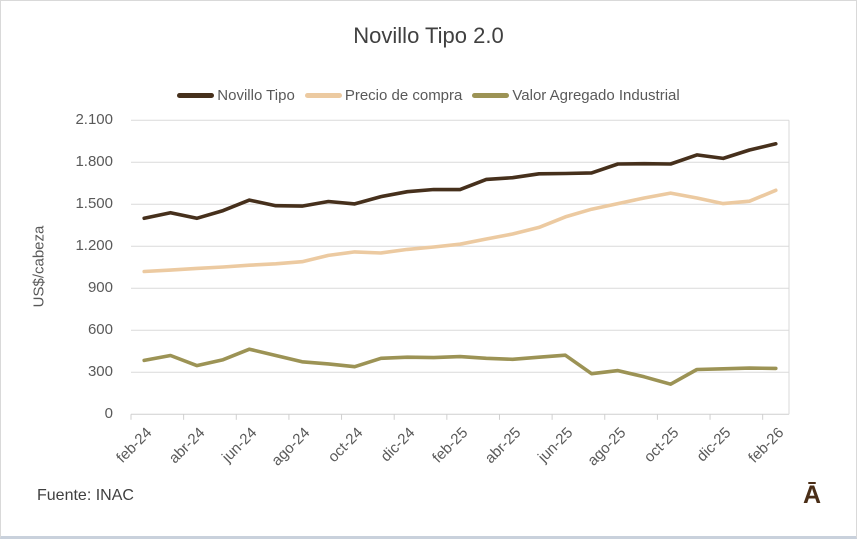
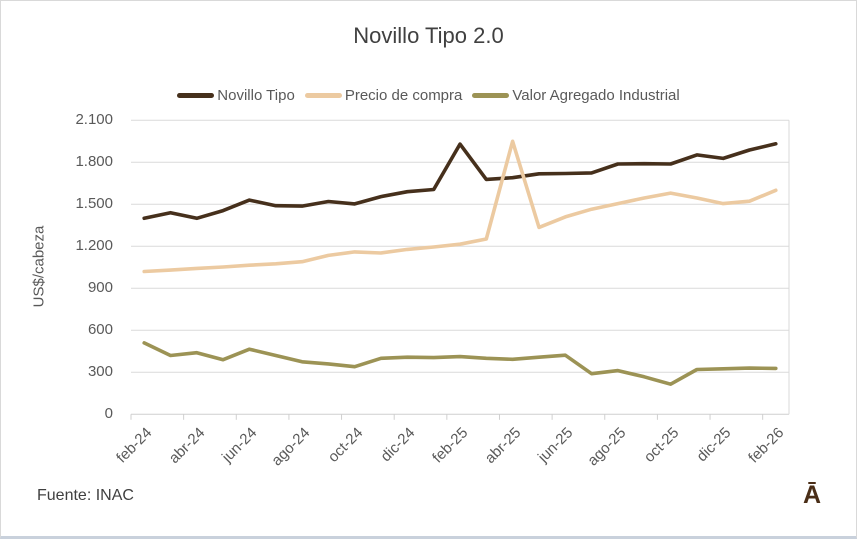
Valor Agregado Industrial/feb-24: 380 -> 510
Valor Agregado Industrial/abr-24: 350 -> 440
Novillo Tipo/feb-25: 1600 -> 1930
Precio de compra/abr-25: 1290 -> 1950
